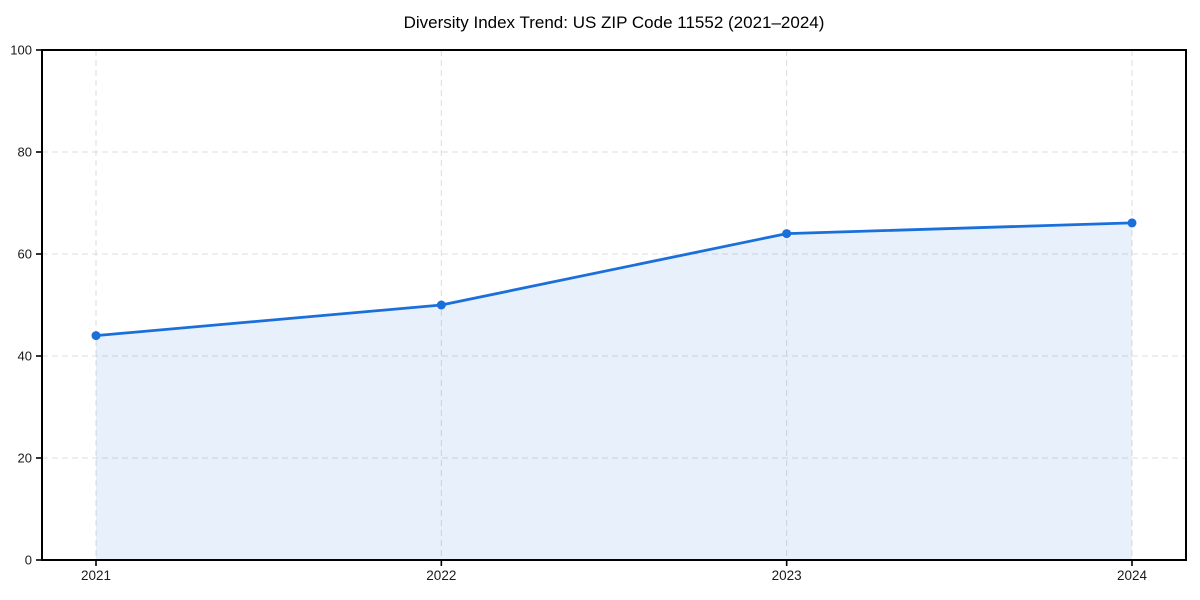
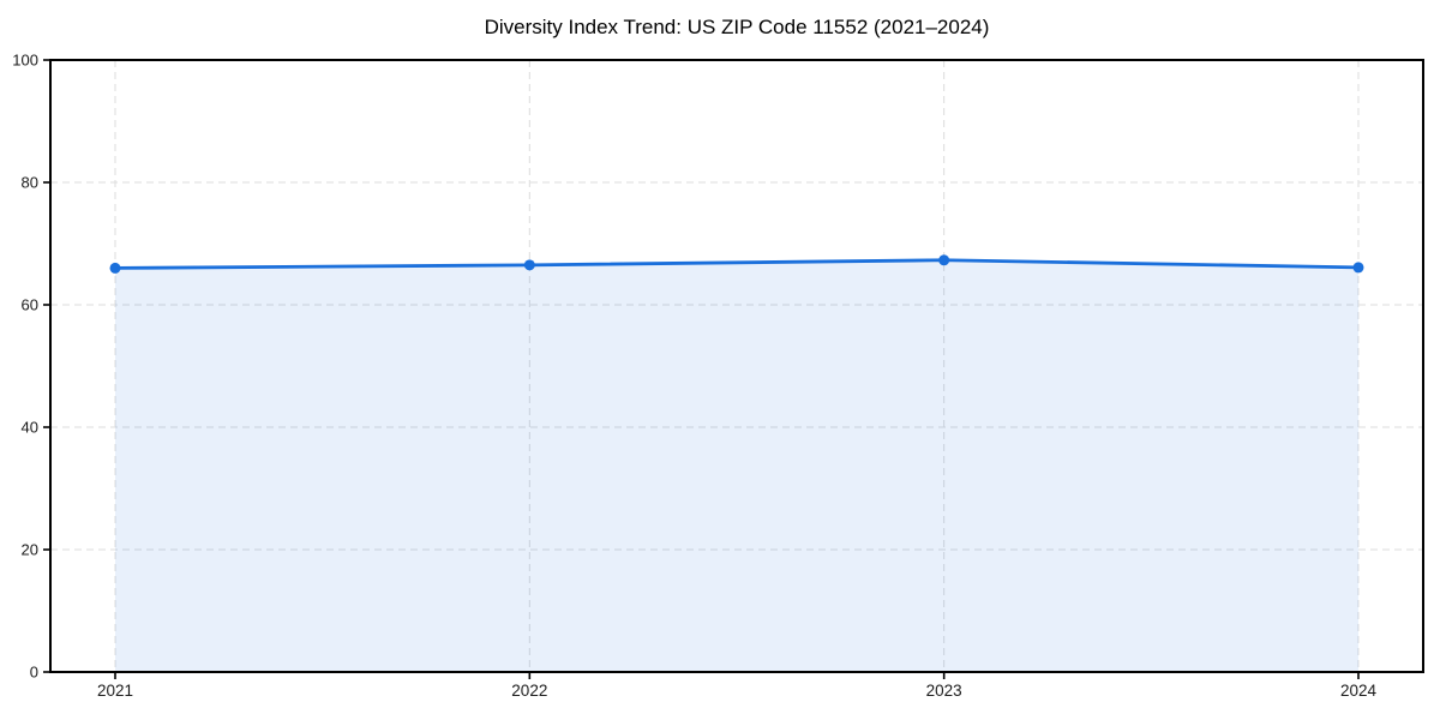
2021: 44 -> 66
2022: 50 -> 66
2023: 64 -> 67
